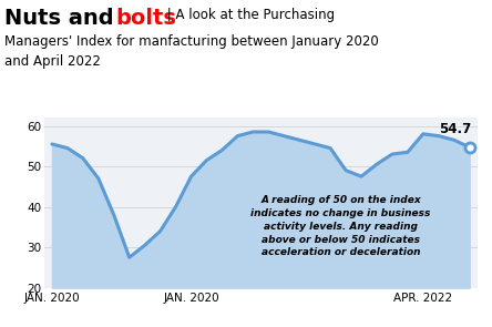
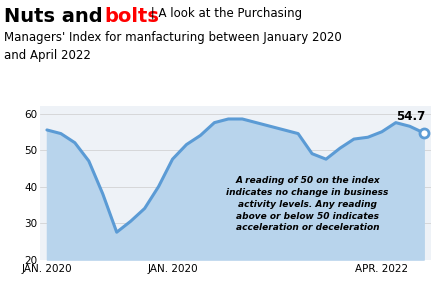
APR. 2022: 58.0 -> 55.0
